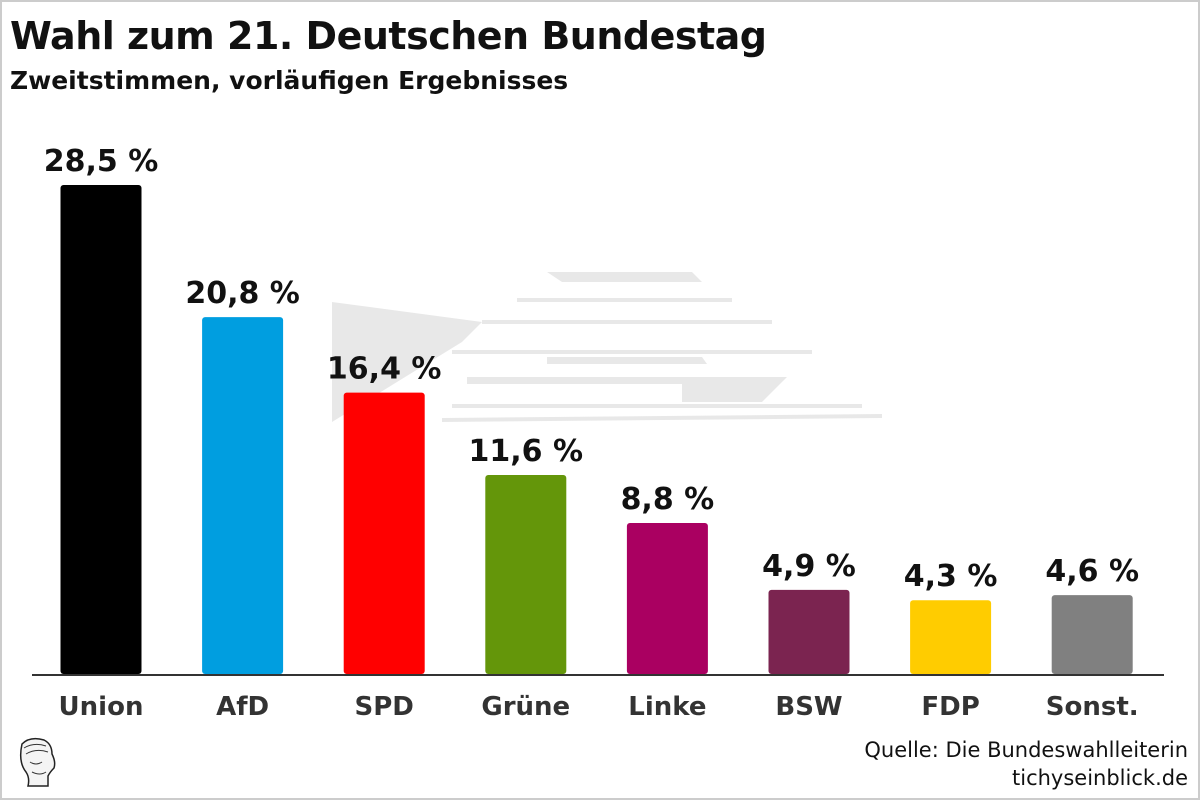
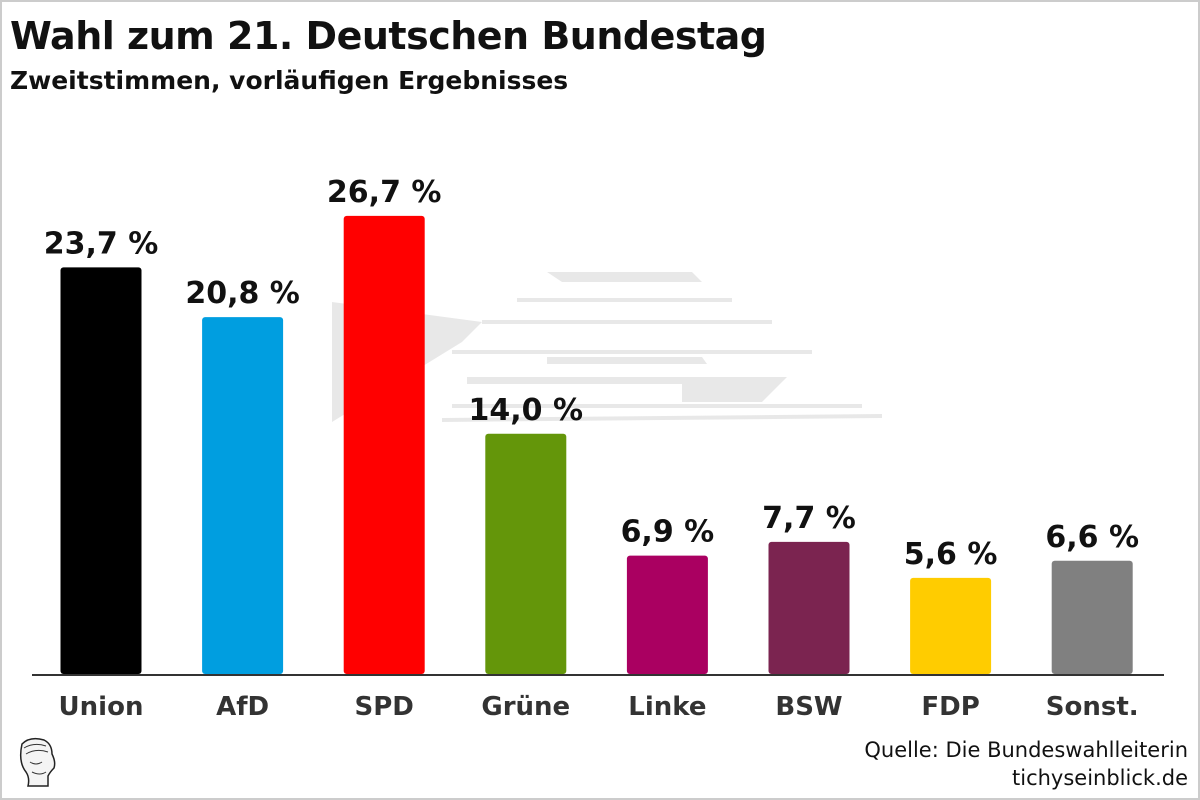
Union: 28,5 -> 23,7
SPD: 16,4 -> 26,7
Grüne: 11,6 -> 14,0
Linke: 8,8 -> 6,9
BSW: 4,9 -> 7,7
FDP: 4,3 -> 5,6
Sonst.: 4,6 -> 6,6
